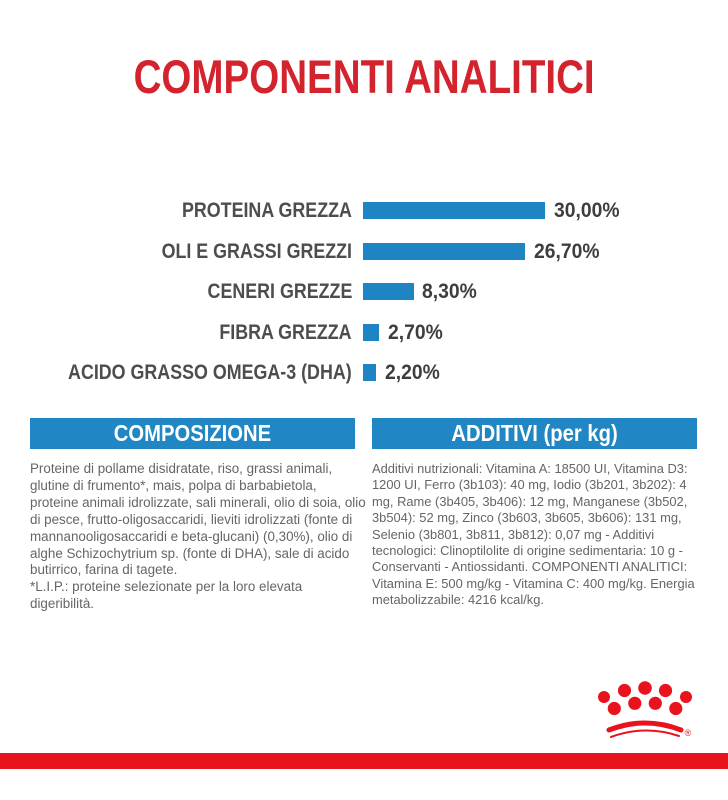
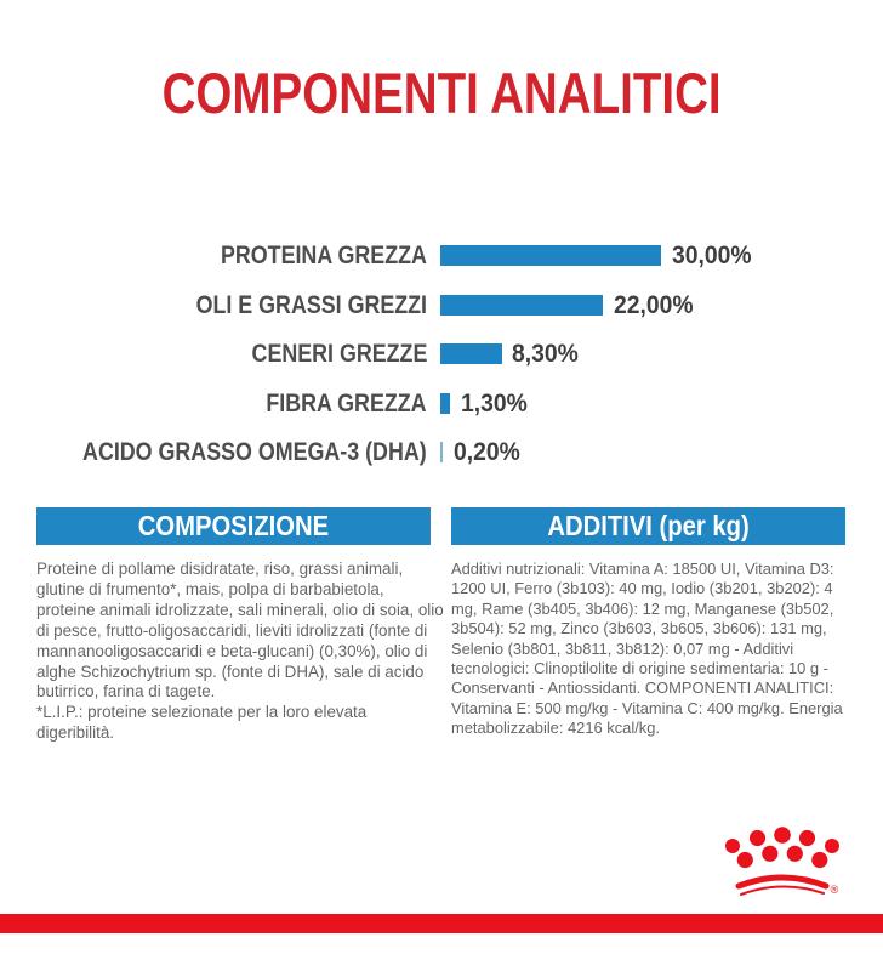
OLI E GRASSI GREZZI: 26,70% -> 22,00%
FIBRA GREZZA: 2,70% -> 1,30%
ACIDO GRASSO OMEGA-3 (DHA): 2,20% -> 0,20%
